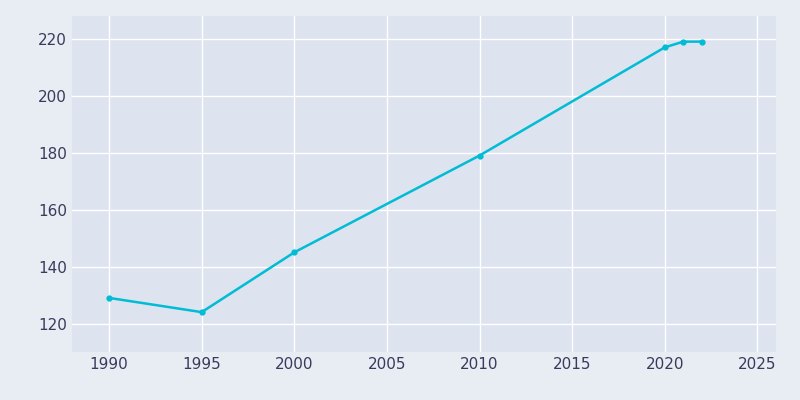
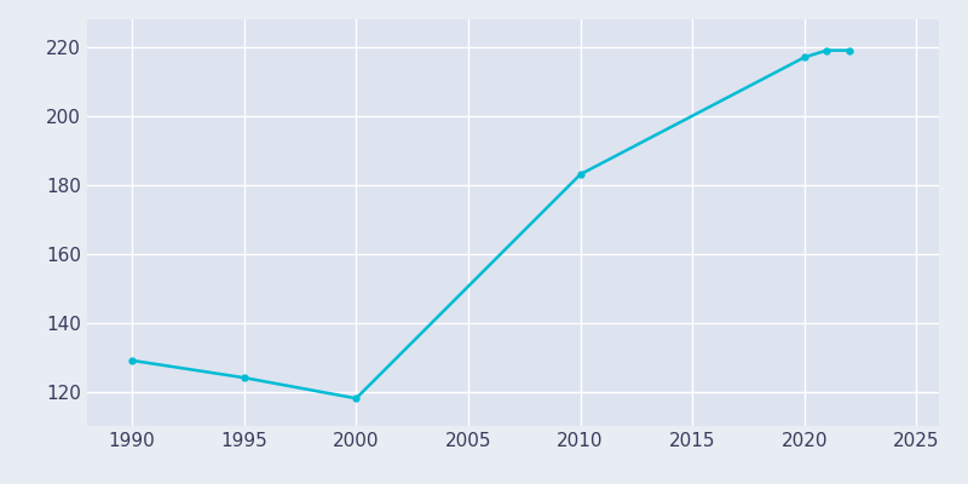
2000: 145 -> 118
2010: 179 -> 183
